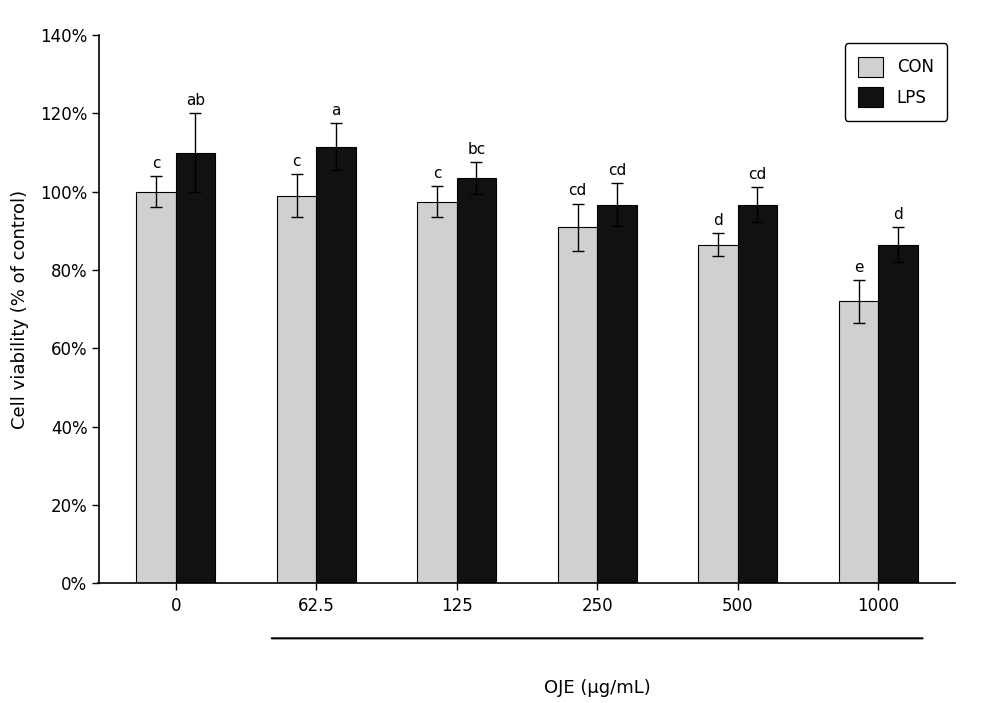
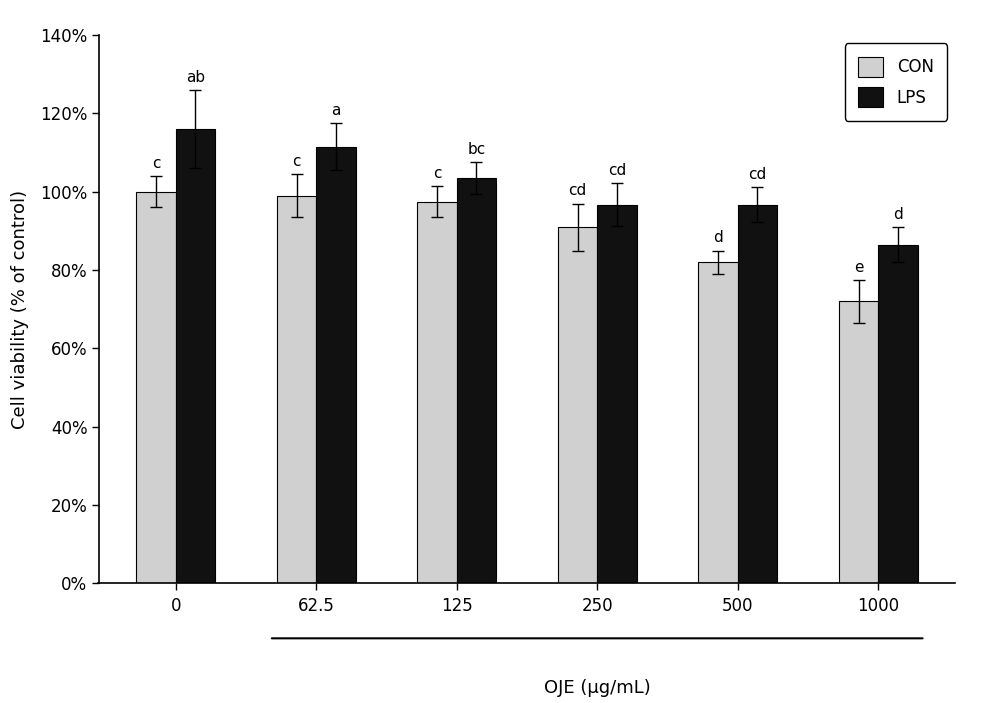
LPS/0: 110.0% -> 116.0%
CON/500: 86.5% -> 82.0%
